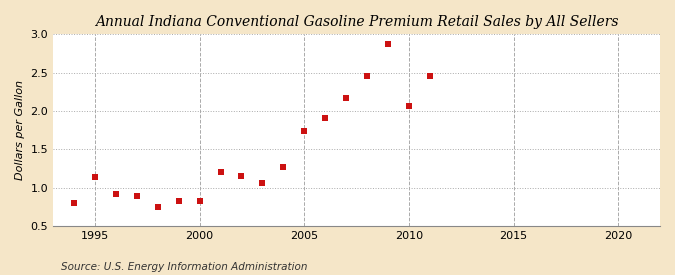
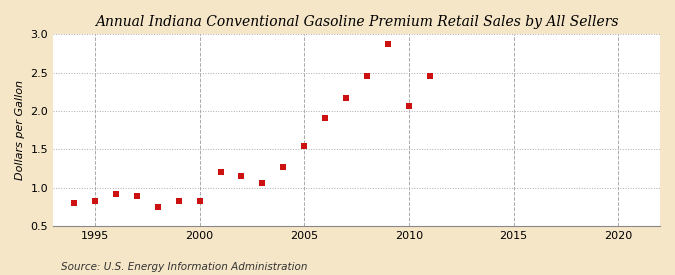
1995: 1.14 -> 0.83
2005: 1.74 -> 1.54
